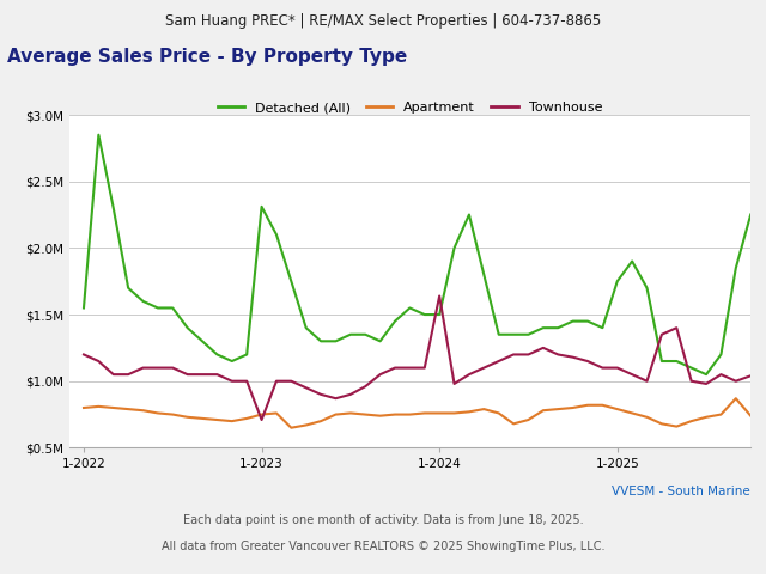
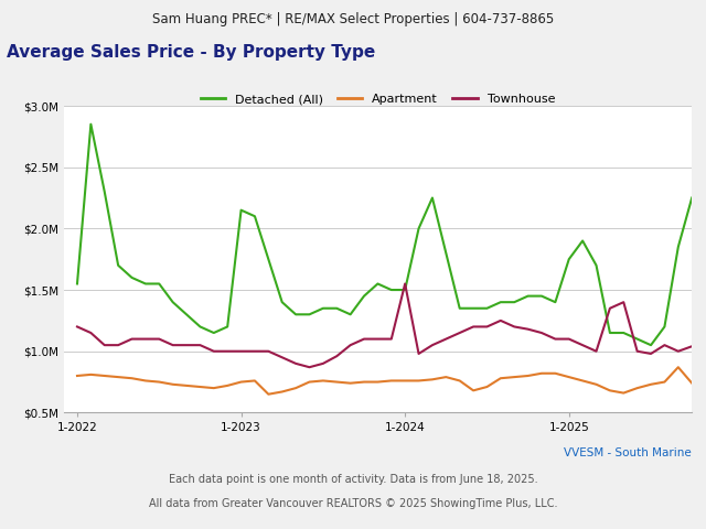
Detached (All)/1-2023: $2.31M -> $2.15M
Townhouse/1-2023: $0.71M -> $1.00M
Townhouse/1-2024: $1.64M -> $1.55M
